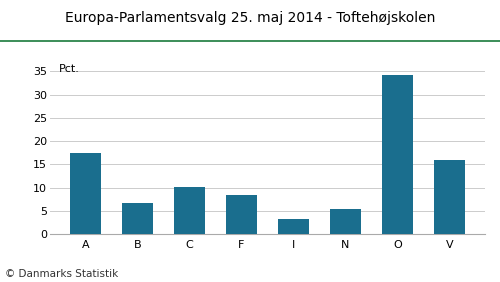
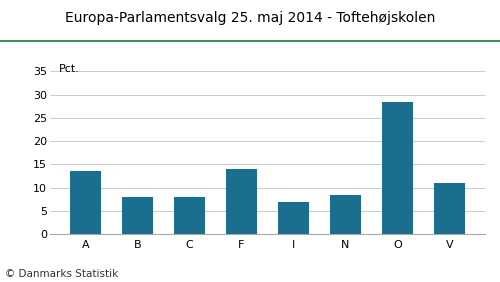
A: 17.4 -> 13.5
B: 6.7 -> 8.0
C: 10.1 -> 8.0
F: 8.3 -> 14.0
I: 3.3 -> 7.0
N: 5.4 -> 8.5
O: 34.2 -> 28.5
V: 16.0 -> 11.0
